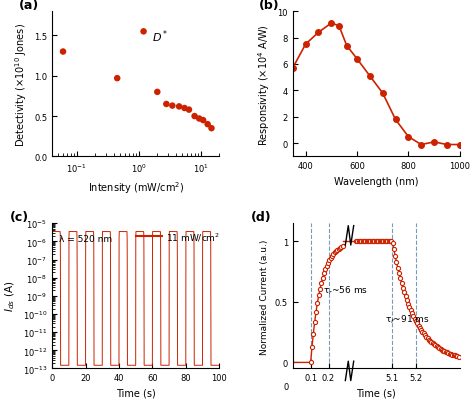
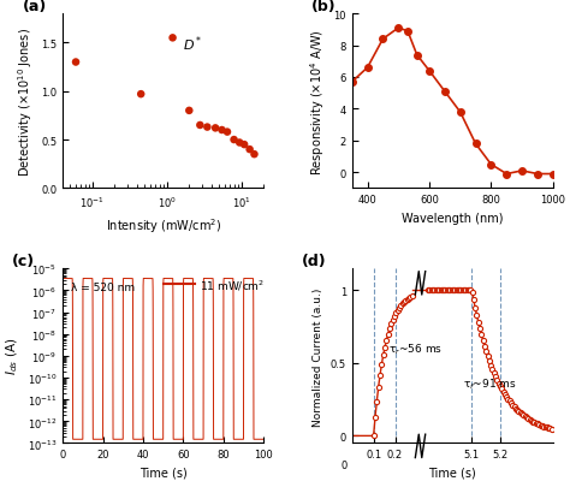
400: 7.5 -> 6.6
